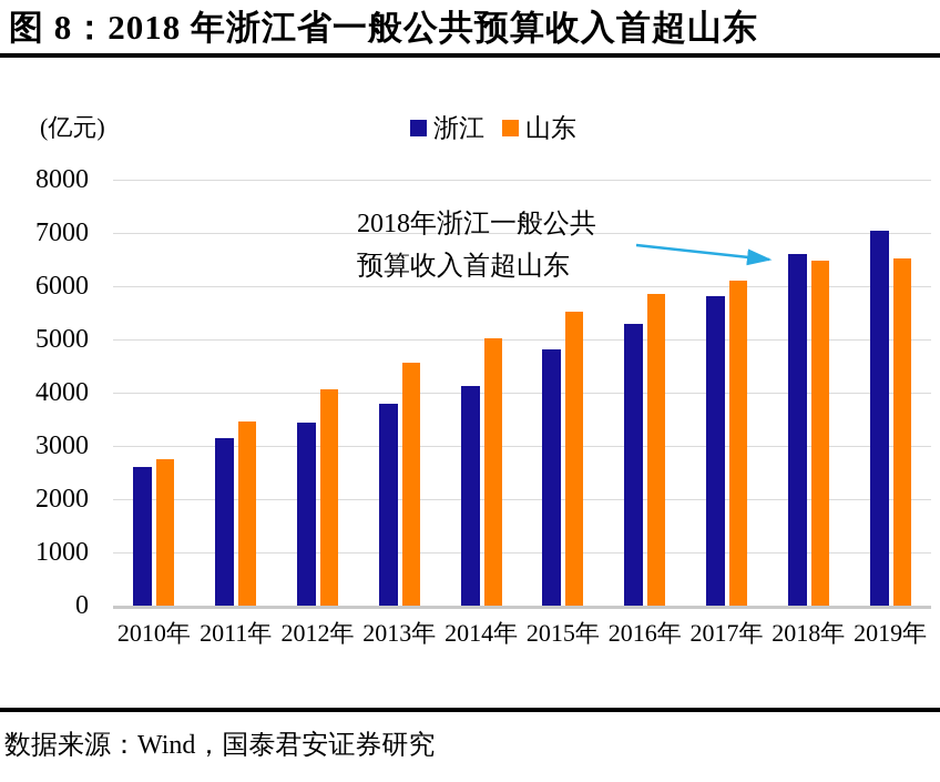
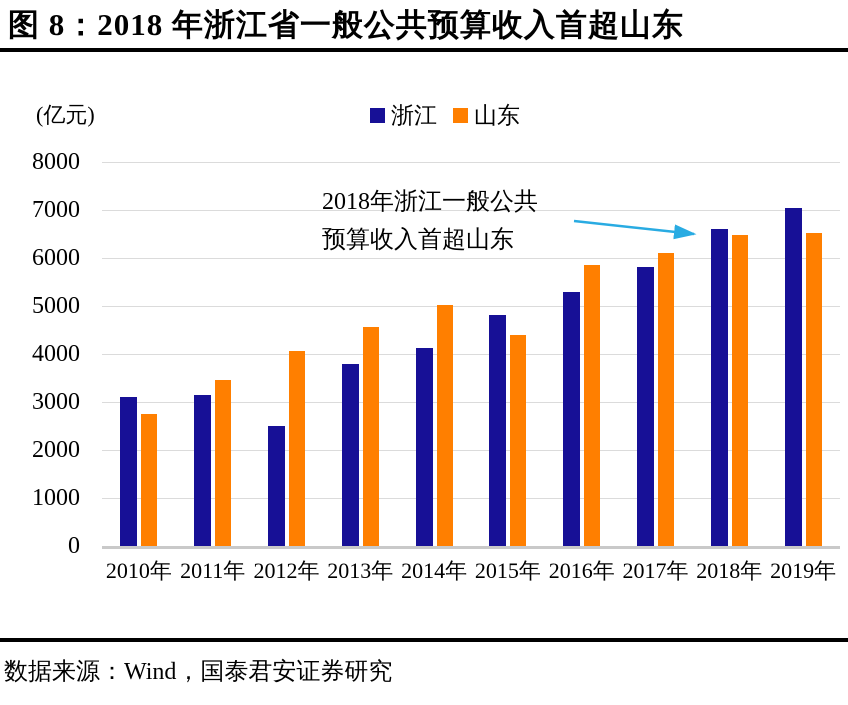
浙江/2010年: 2600 -> 3100
浙江/2012年: 3400 -> 2500
山东/2015年: 5500 -> 4400
